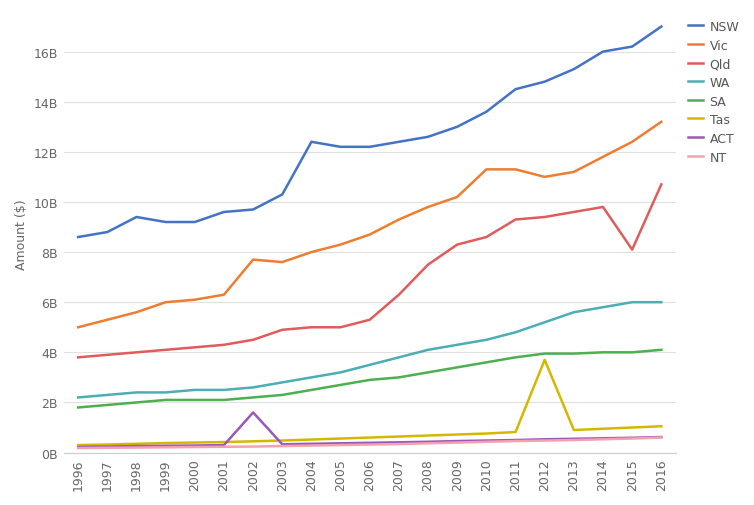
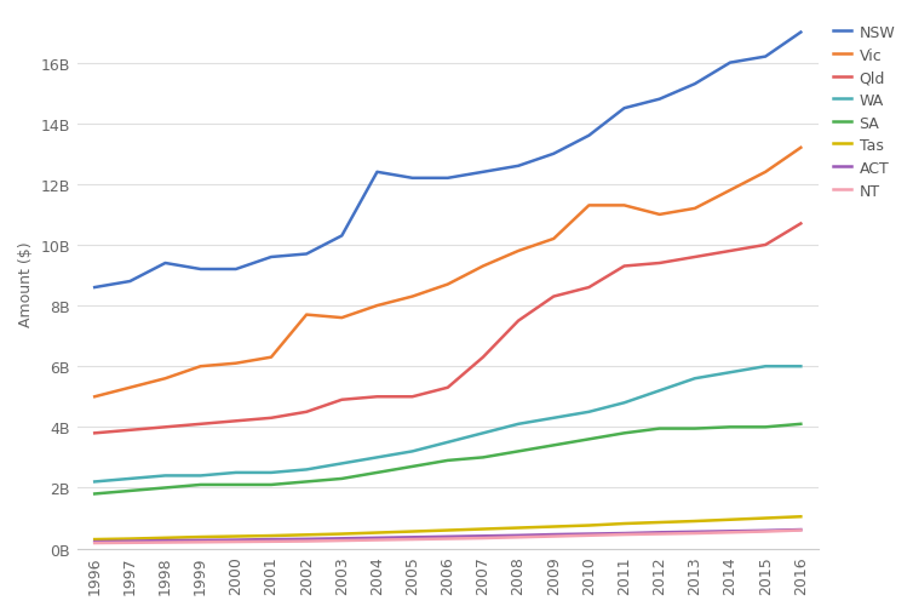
ACT/2002: 1.60B -> 0.31B
Tas/2012: 3.70B -> 0.86B
Qld/2015: 8.1B -> 10.0B
